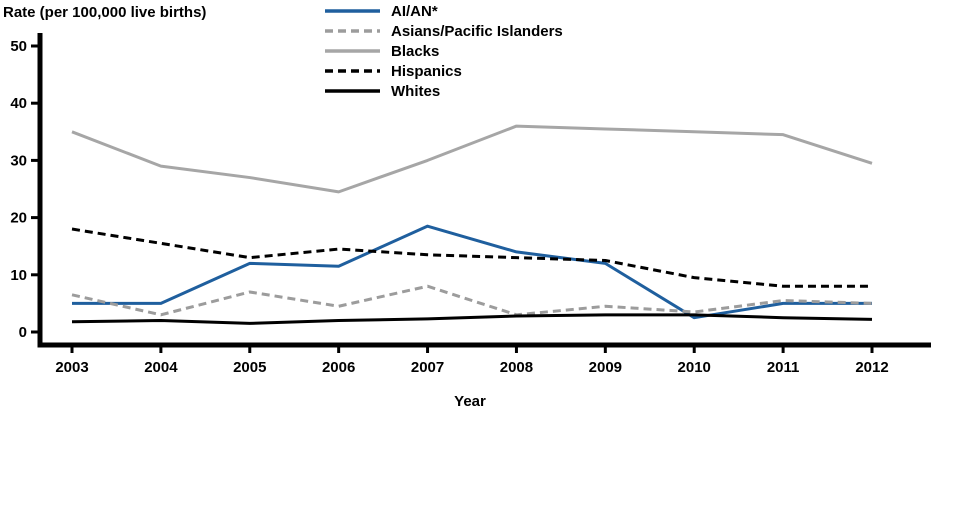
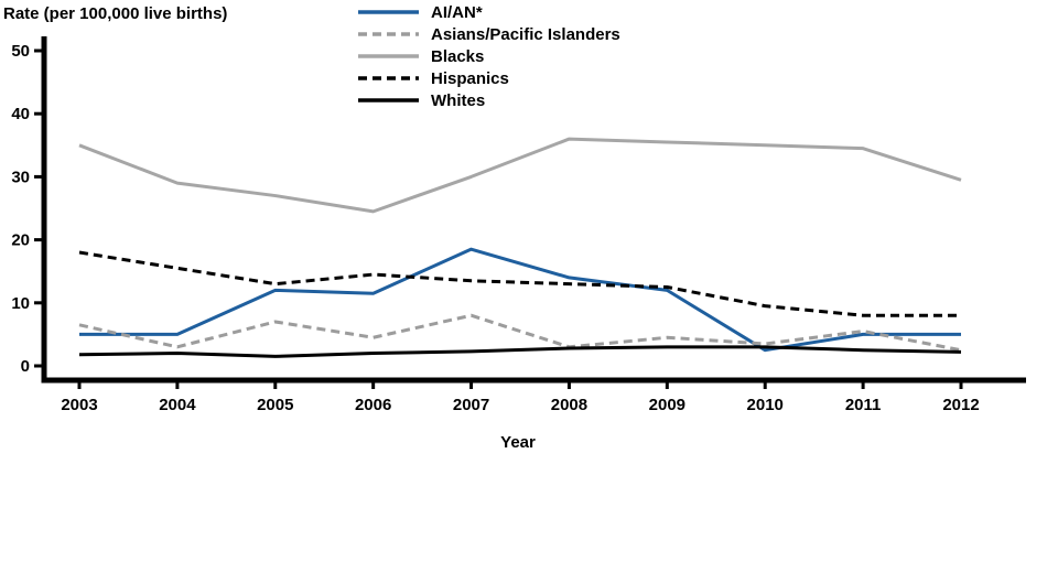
Asians/Pacific Islanders/2012: 5 -> 2
